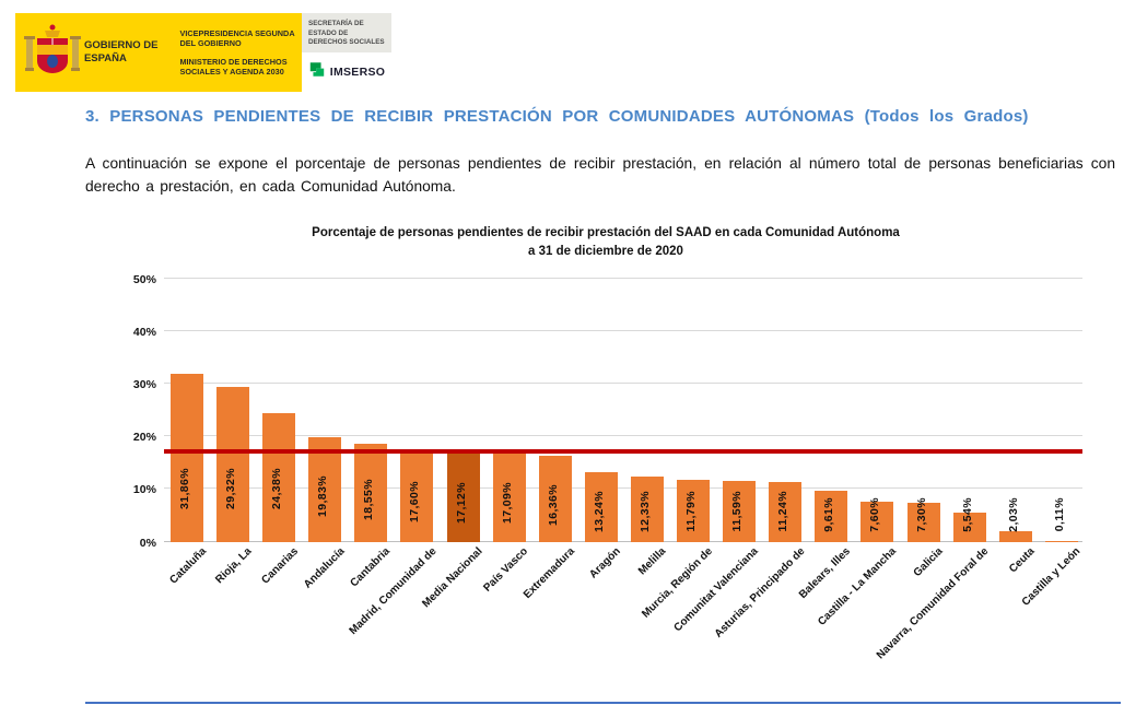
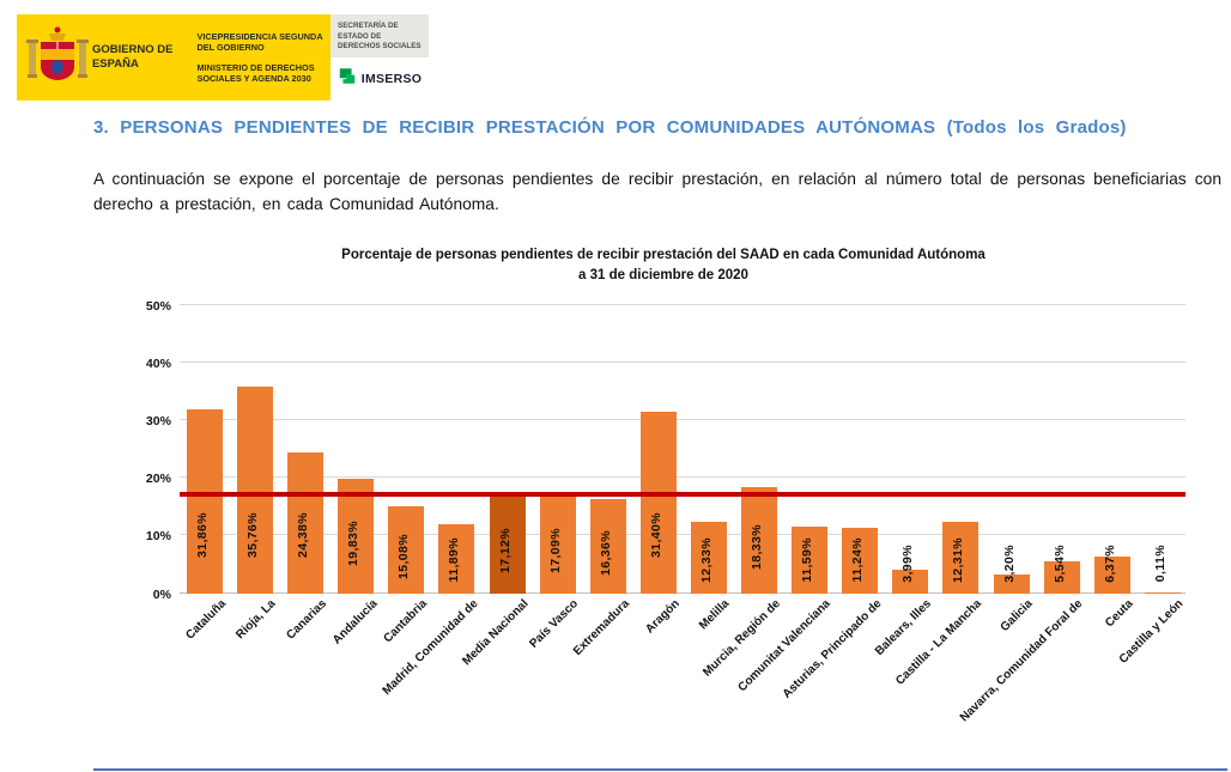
Rioja, La: 29,32% -> 35,76%
Cantabria: 18,55% -> 15,08%
Madrid, Comunidad de: 17,60% -> 11,89%
Aragón: 13,24% -> 31,40%
Murcia, Región de: 11,79% -> 18,33%
Balears, Illes: 9,61% -> 3,99%
Castilla - La Mancha: 7,60% -> 12,31%
Galicia: 7,30% -> 3,20%
Ceuta: 2,03% -> 6,37%
